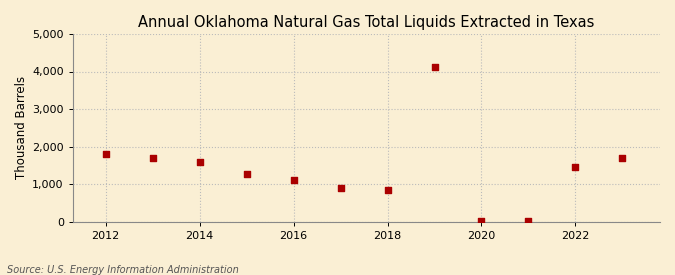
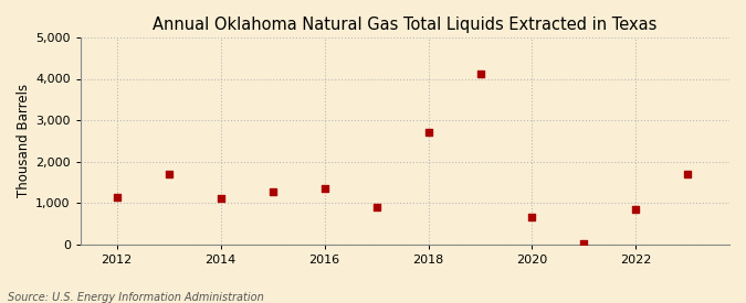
2012: 1,800 -> 1,150
2014: 1,580 -> 1,100
2016: 1,100 -> 1,350
2018: 840 -> 2,700
2020: 30 -> 650
2022: 1,450 -> 850
